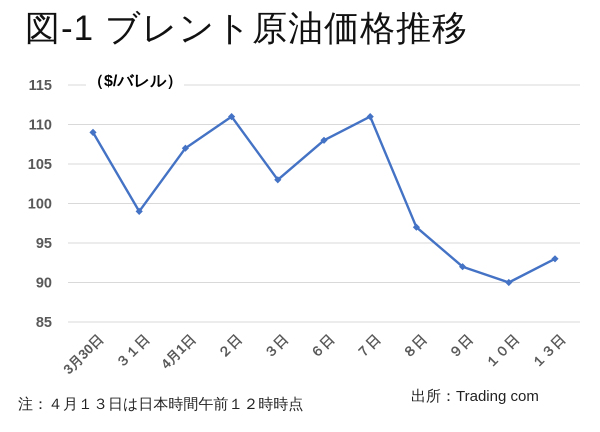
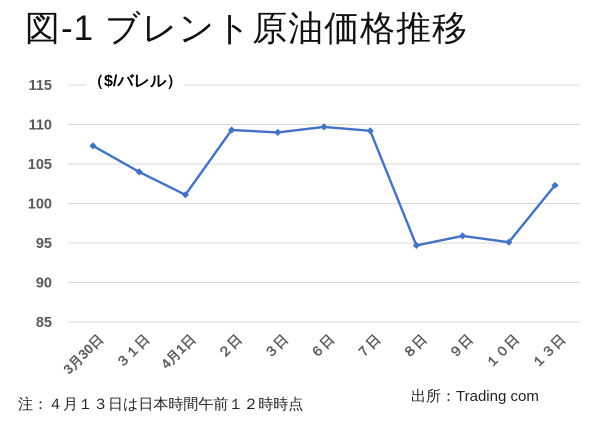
3月30日: 109 -> 107
３１日: 99 -> 104
4月1日: 107 -> 101
２日: 111 -> 109
３日: 103 -> 109
６日: 108 -> 110
７日: 111 -> 109
８日: 97 -> 95
９日: 92 -> 96
１０日: 90 -> 95
１３日: 93 -> 102
